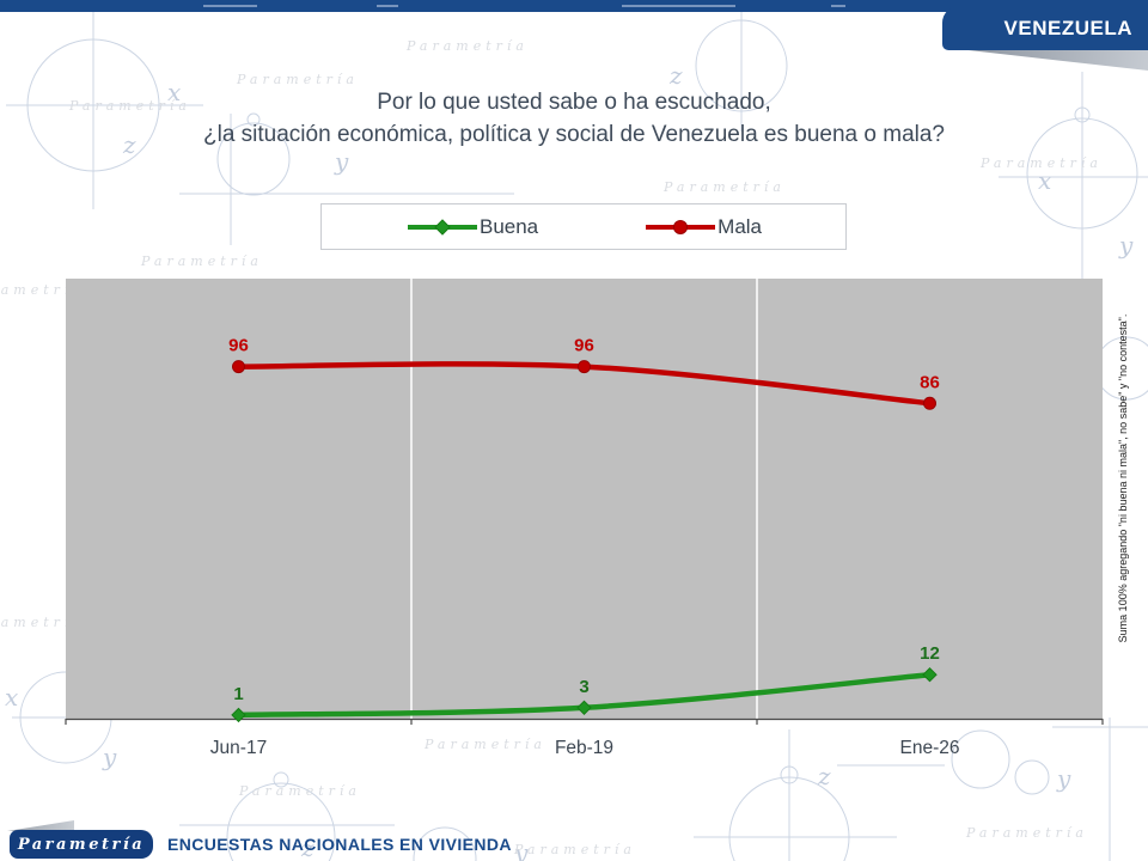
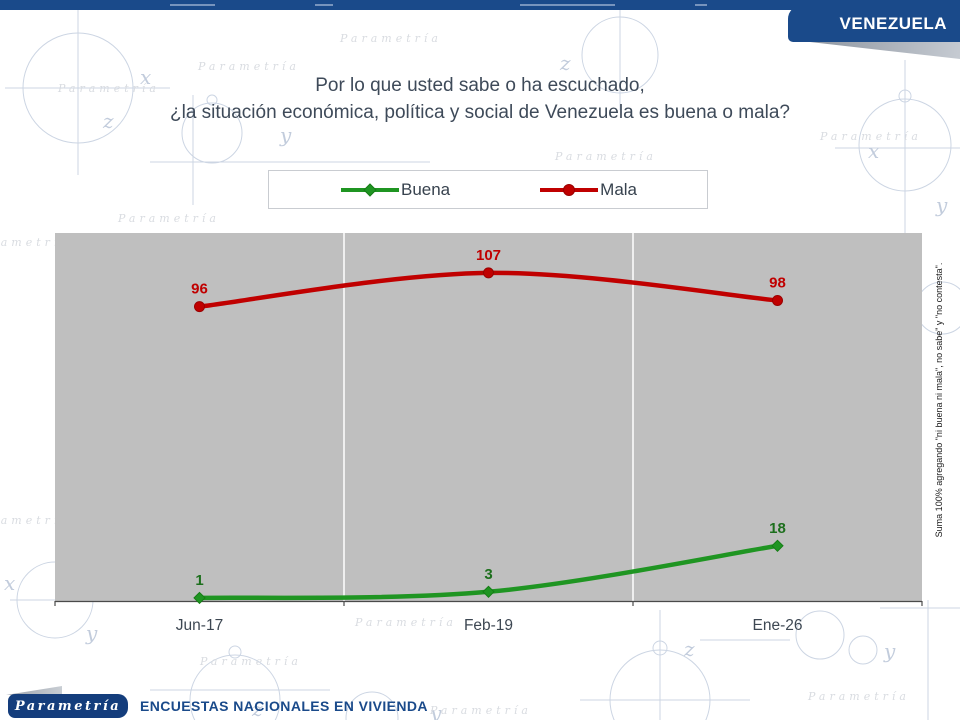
Mala/Feb-19: 96 -> 107
Buena/Ene-26: 12 -> 18
Mala/Ene-26: 86 -> 98
